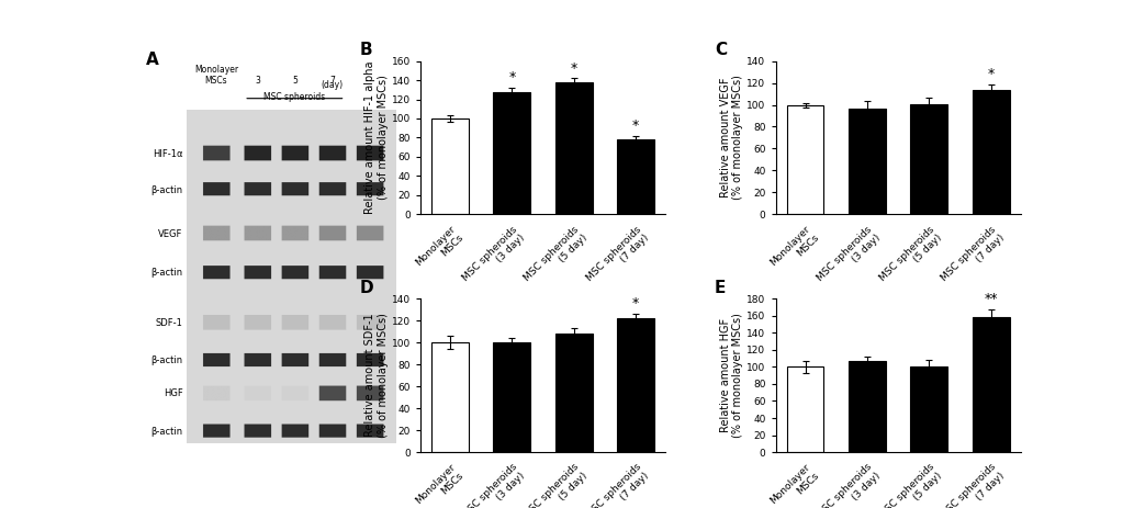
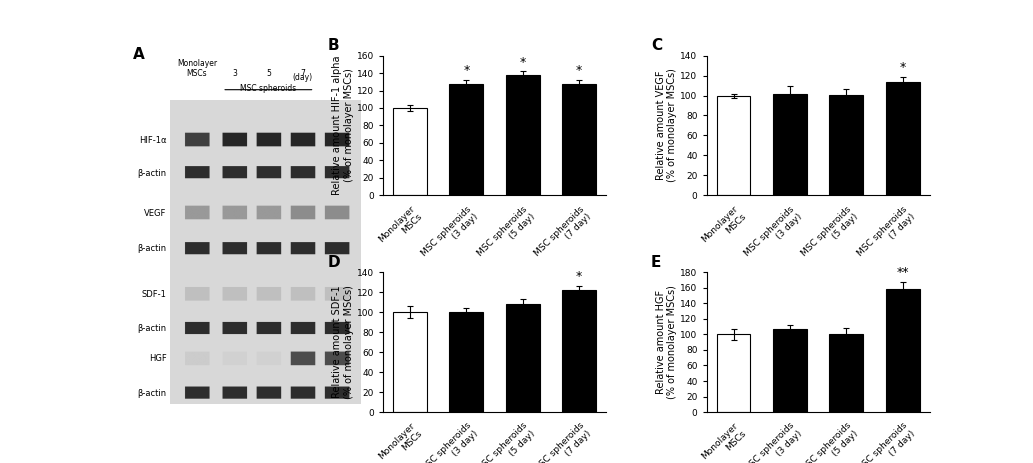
B/MSC spheroids (7 day): 78 -> 128
C/MSC spheroids (3 day): 96 -> 102
